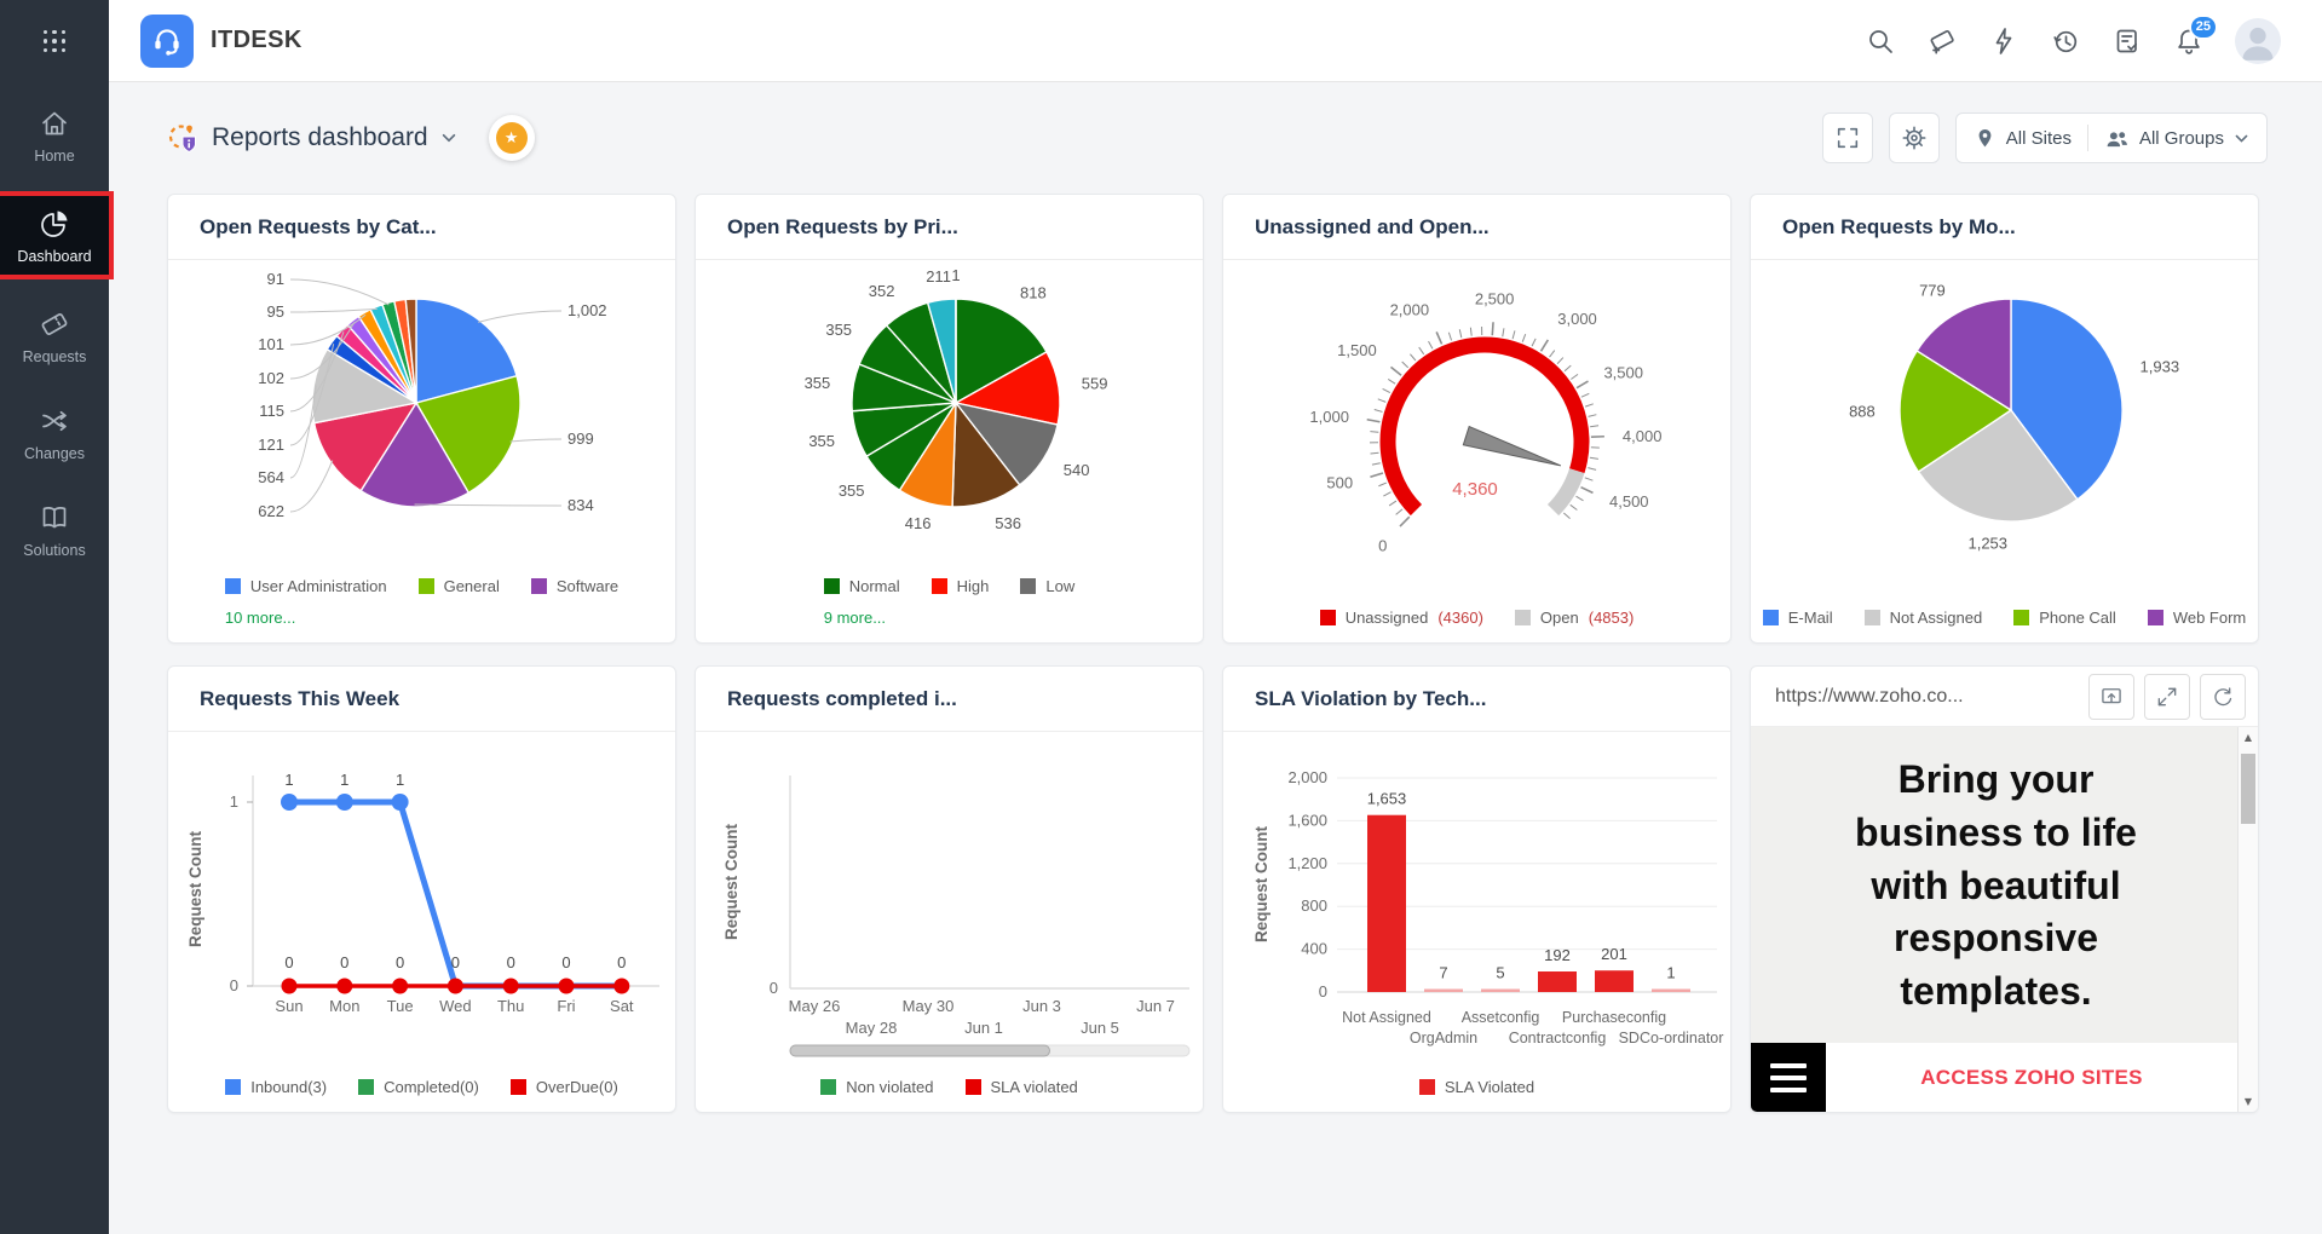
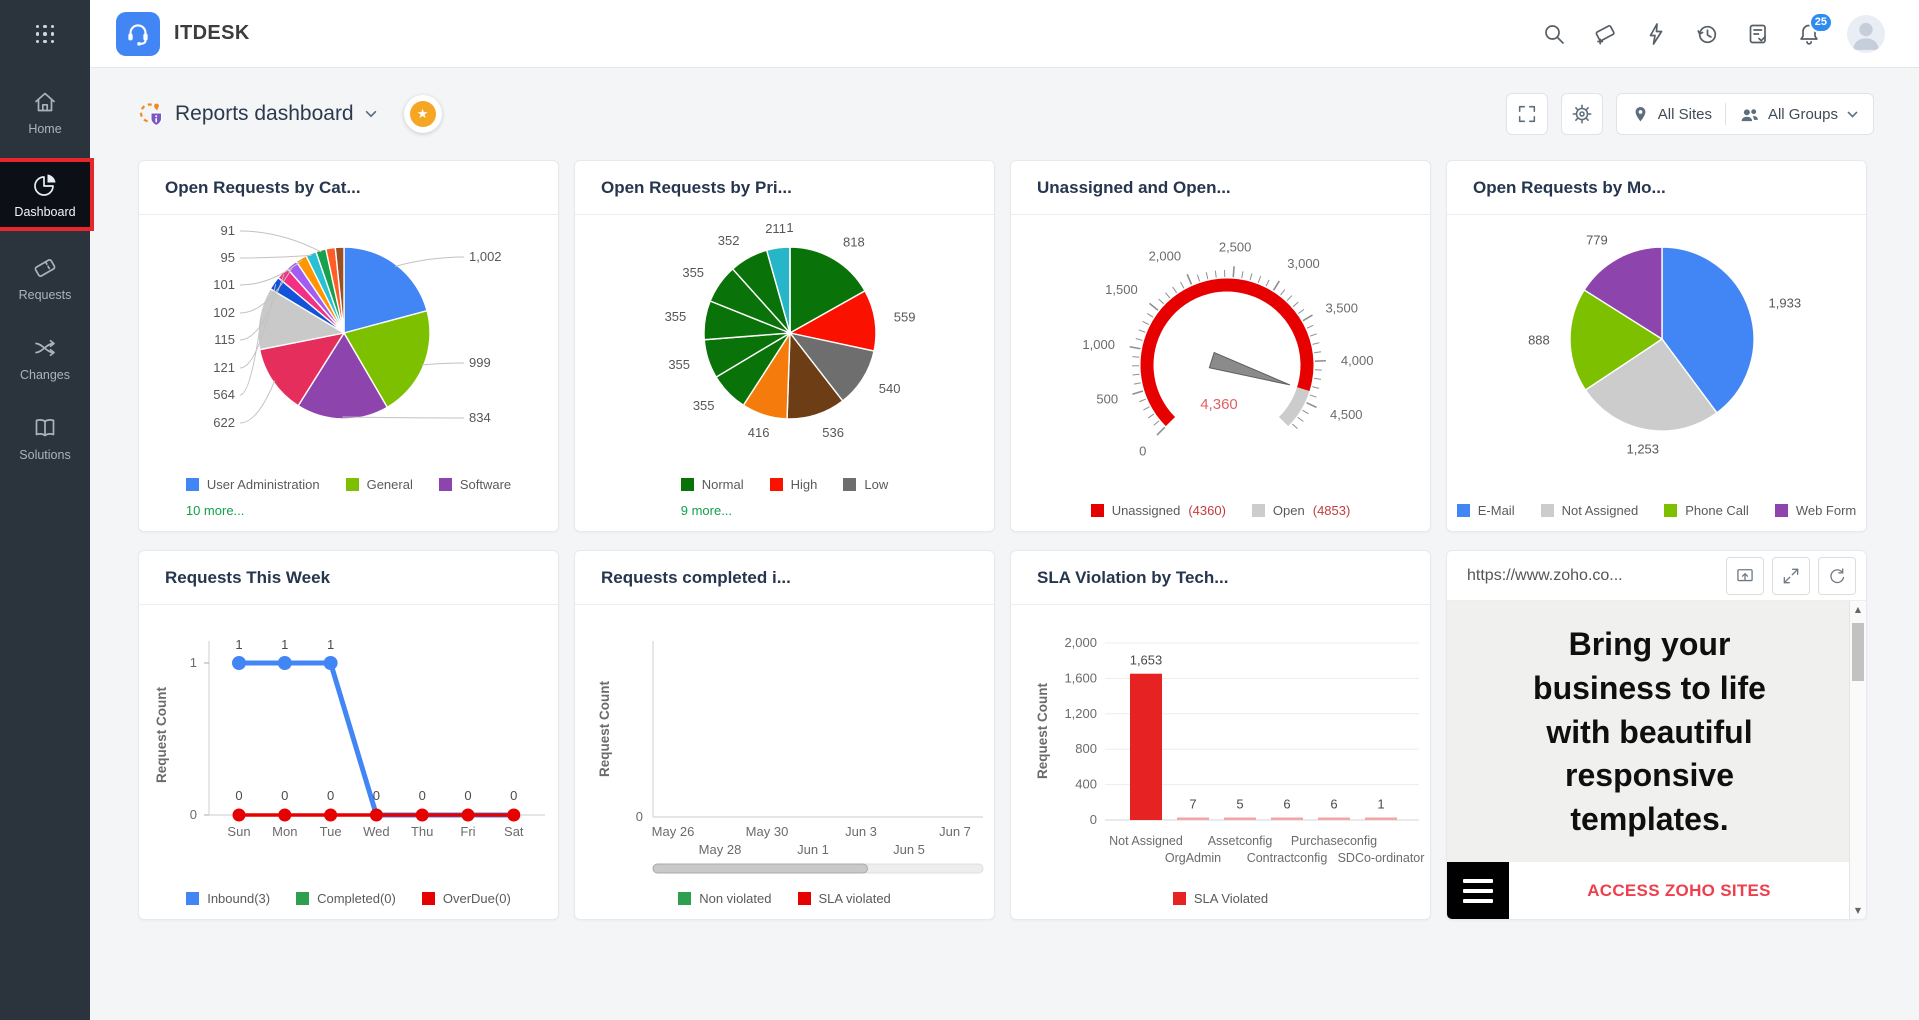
SLA Violation by Tech.../Contractconfig: 192 -> 6
SLA Violation by Tech.../Purchaseconfig: 201 -> 6
